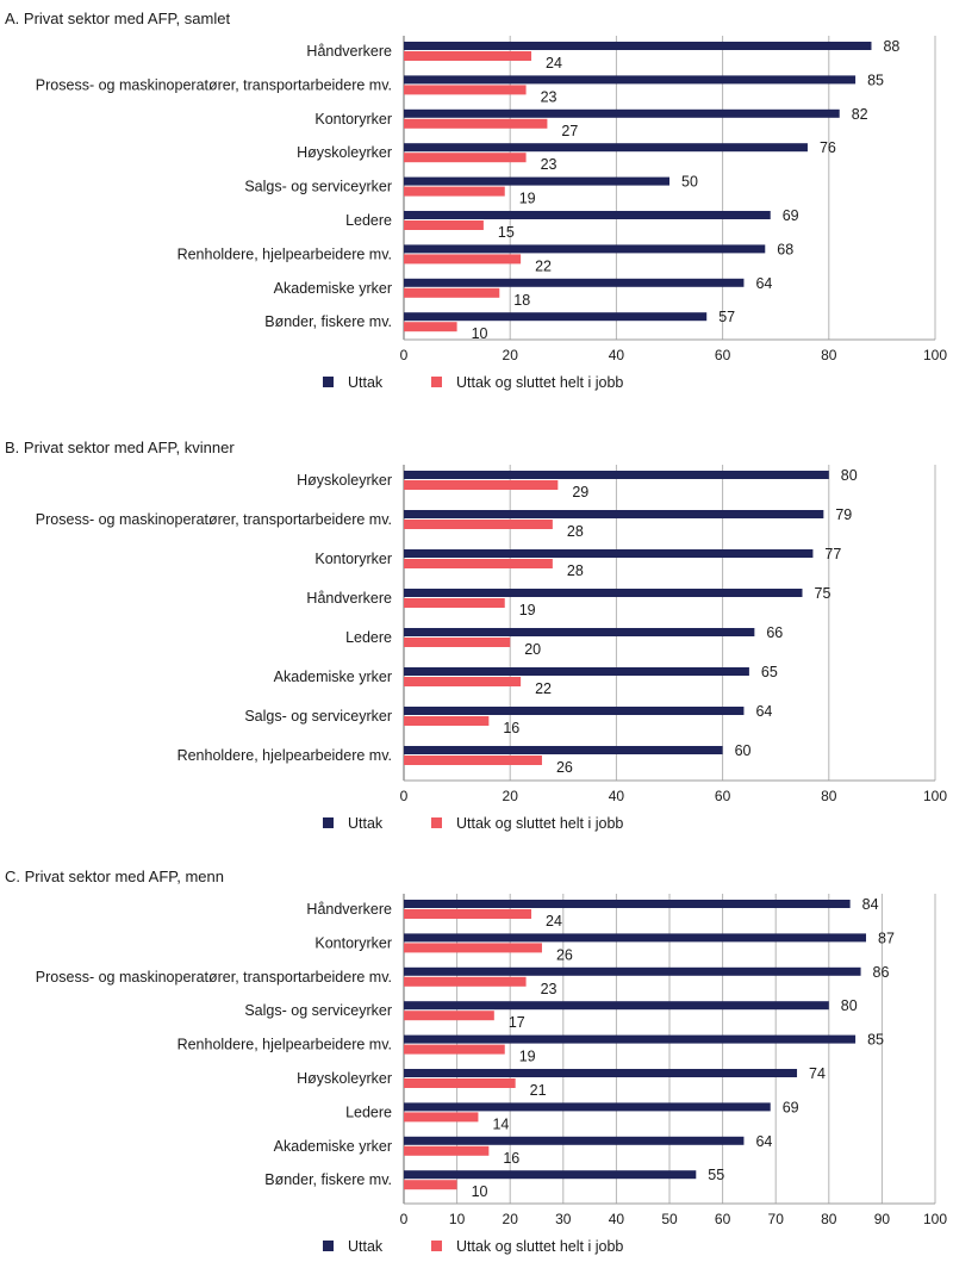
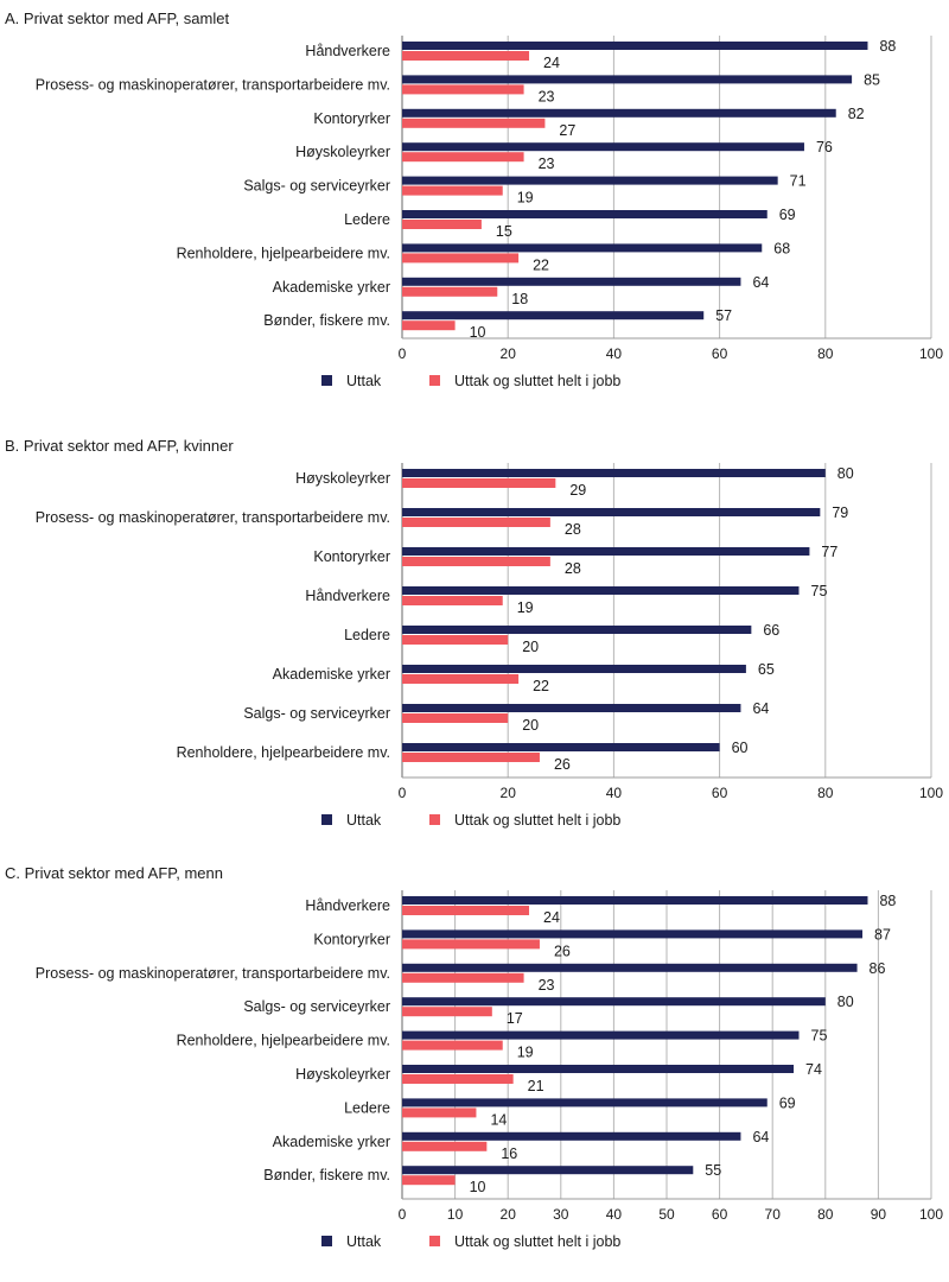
A. Privat sektor med AFP, samlet/Uttak/Salgs- og serviceyrker: 50 -> 71
B. Privat sektor med AFP, kvinner/Uttak og sluttet helt i jobb/Salgs- og serviceyrker: 16 -> 20
C. Privat sektor med AFP, menn/Uttak/Håndverkere: 84 -> 88
C. Privat sektor med AFP, menn/Uttak/Renholdere, hjelpearbeidere mv.: 85 -> 75
